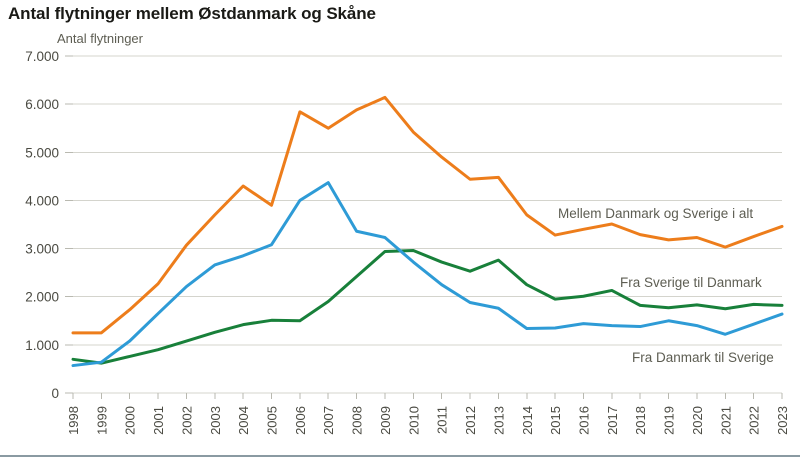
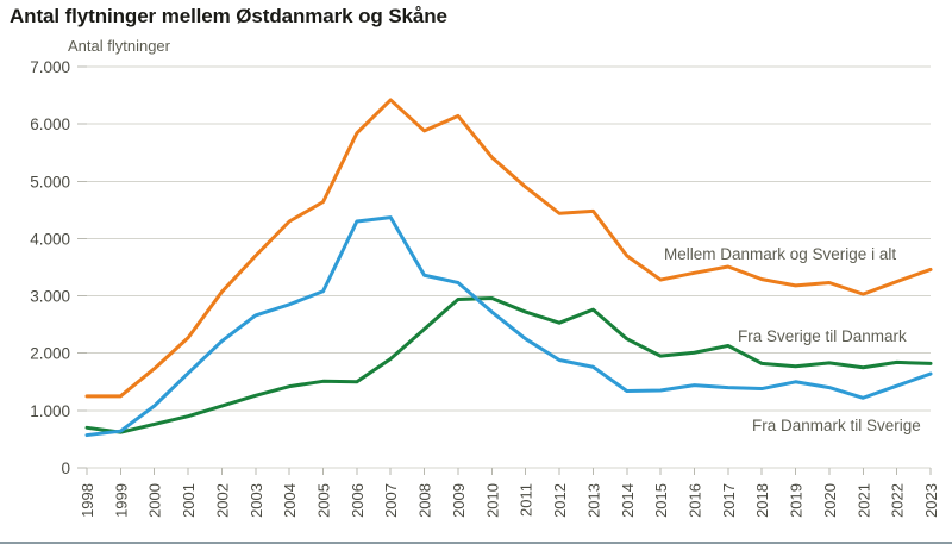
Mellem Danmark og Sverige i alt/2005: 3900 -> 4600
Fra Danmark til Sverige/2006: 4000 -> 4300
Mellem Danmark og Sverige i alt/2007: 5500 -> 6400
